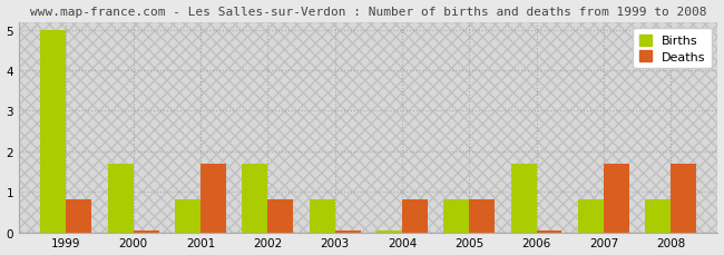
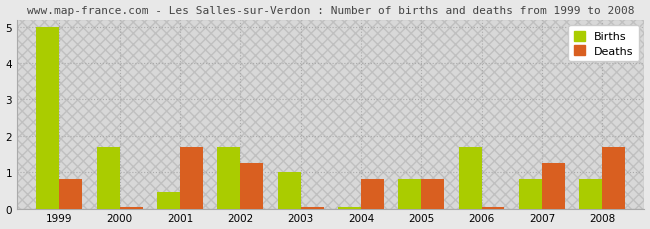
Births/2001: 0.80 -> 0.45
Deaths/2002: 0.80 -> 1.25
Births/2003: 0.80 -> 1.00
Deaths/2007: 1.70 -> 1.25
